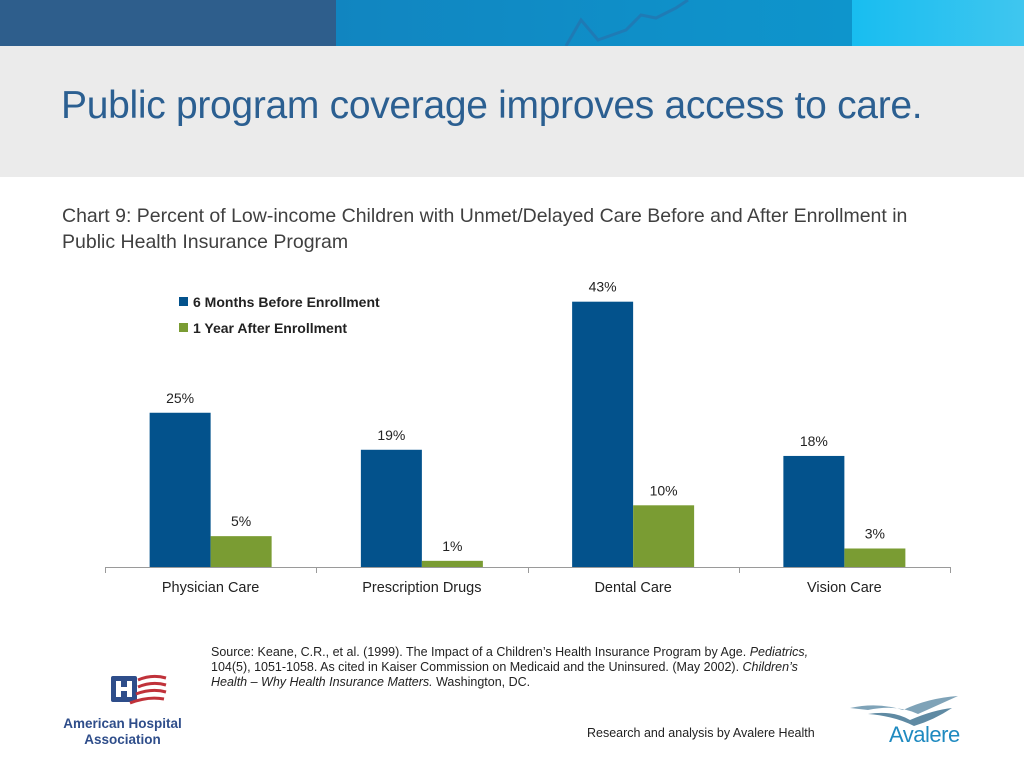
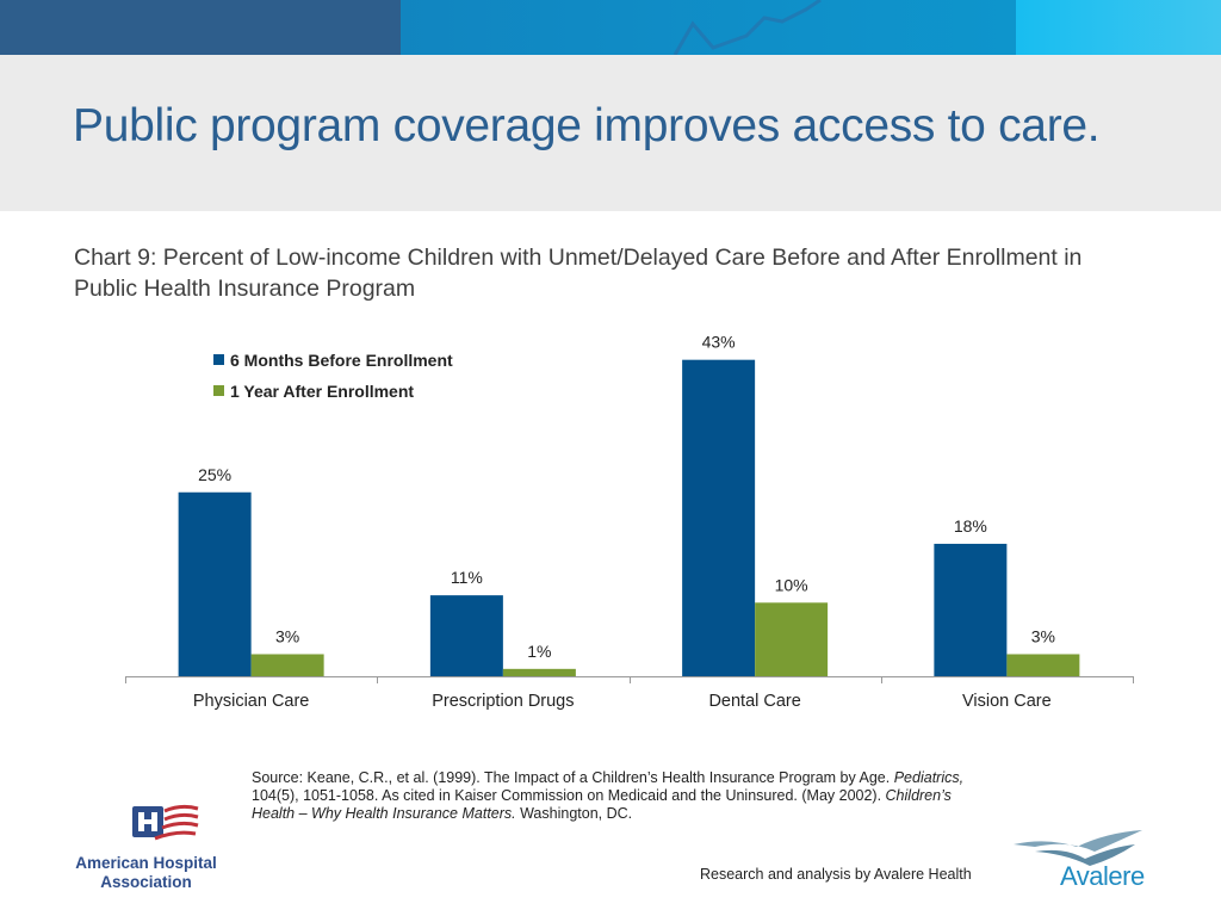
1 Year After Enrollment/Physician Care: 5% -> 3%
6 Months Before Enrollment/Prescription Drugs: 19% -> 11%
